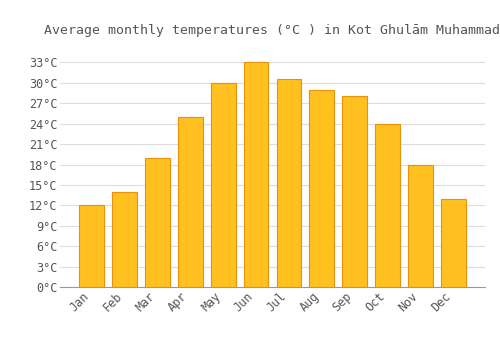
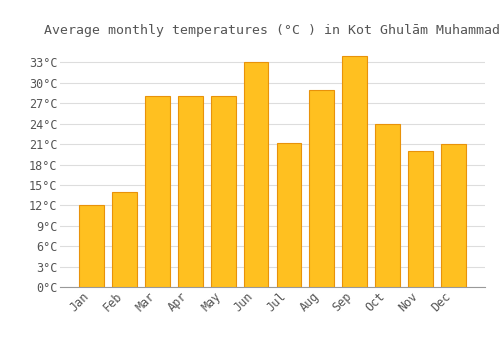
Mar: 19.0°C -> 28.0°C
Apr: 25.0°C -> 28.0°C
May: 30.0°C -> 28.0°C
Jul: 30.5°C -> 21.2°C
Sep: 28.0°C -> 34.0°C
Nov: 18.0°C -> 20.0°C
Dec: 13.0°C -> 21.0°C
